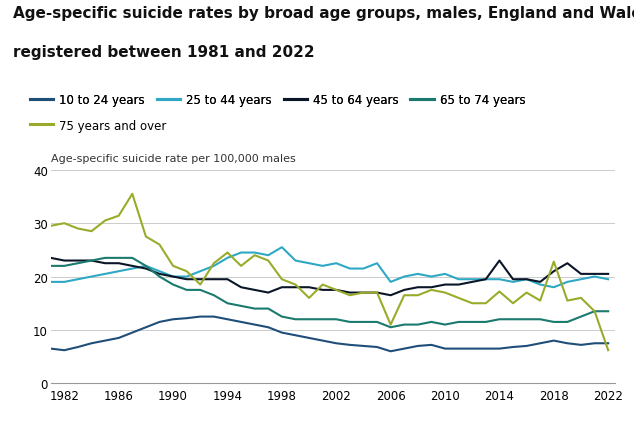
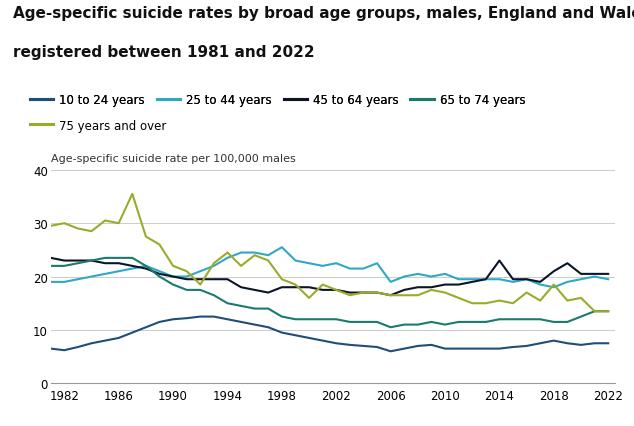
75 years and over/1986: 31.4 -> 30.0
75 years and over/2006: 11.0 -> 16.5
75 years and over/2014: 17.2 -> 15.5
75 years and over/2018: 22.8 -> 18.5
75 years and over/2022: 6.2 -> 13.5
